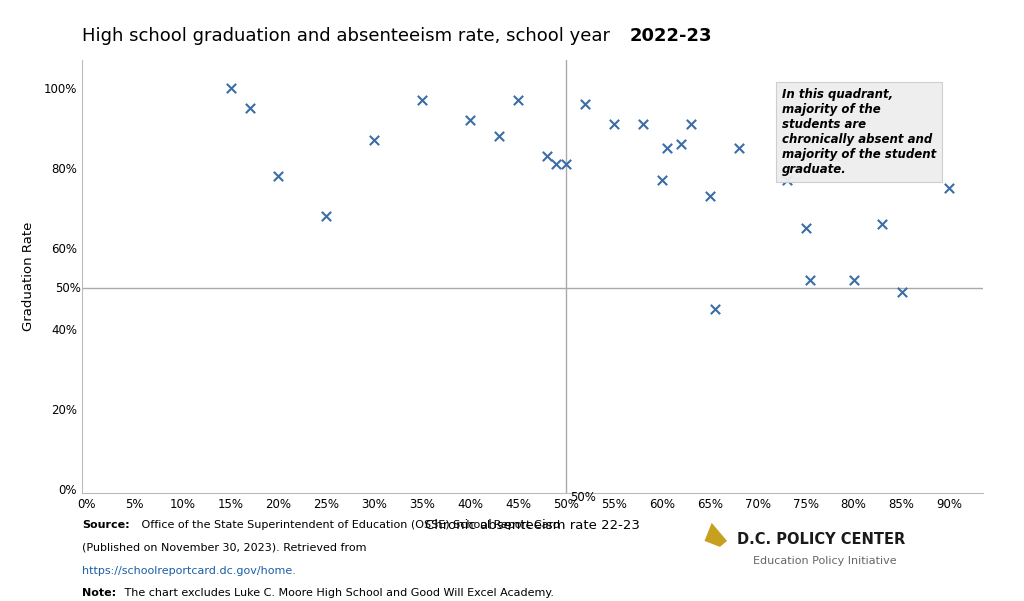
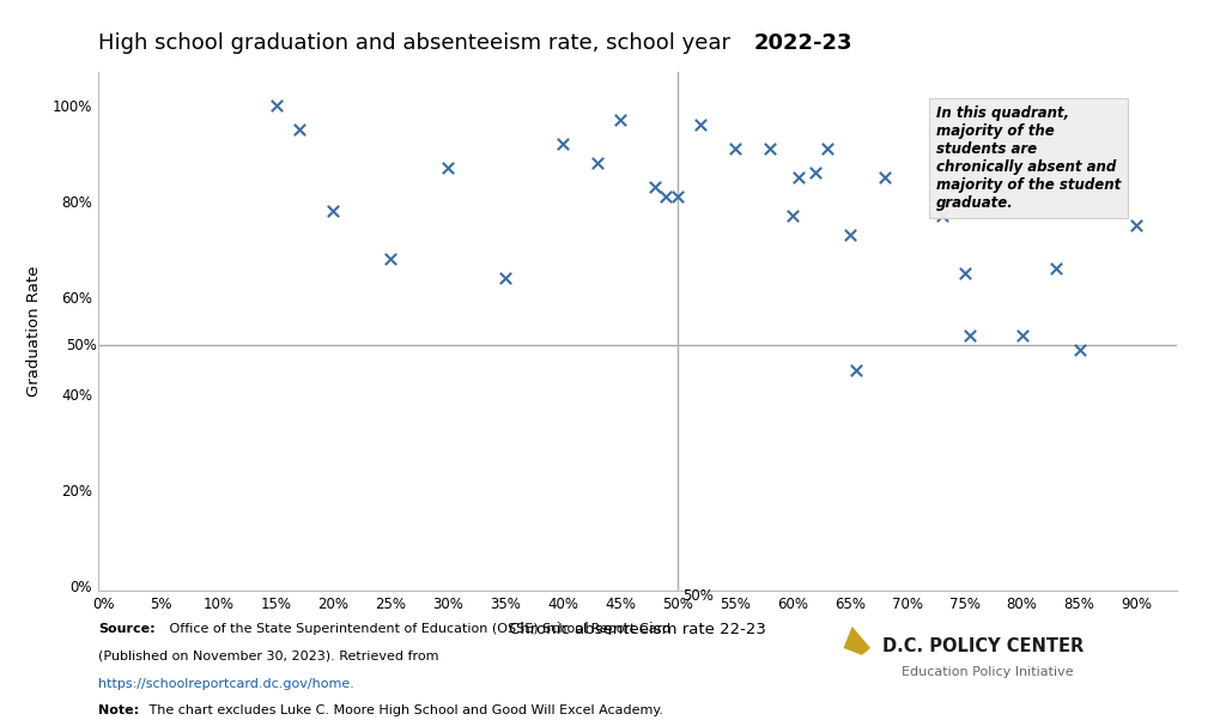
35%: 97% -> 64%
